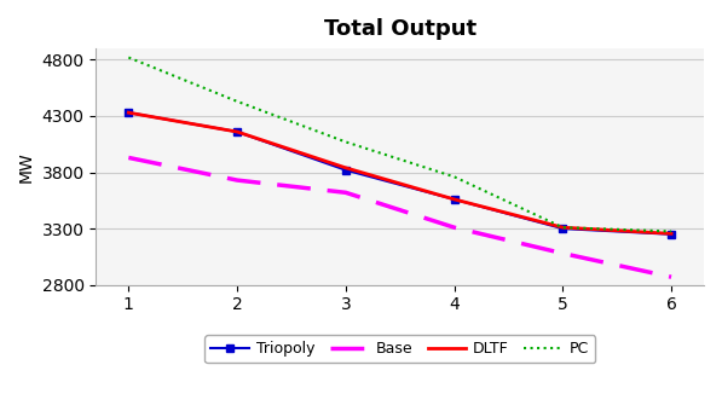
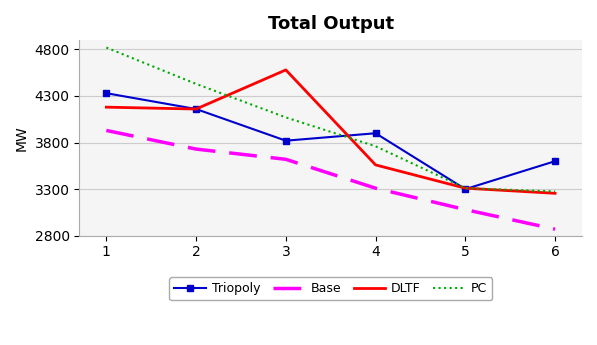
DLTF/1: 4330 -> 4180
DLTF/3: 3840 -> 4580
Triopoly/4: 3560 -> 3900
Triopoly/6: 3250 -> 3600
